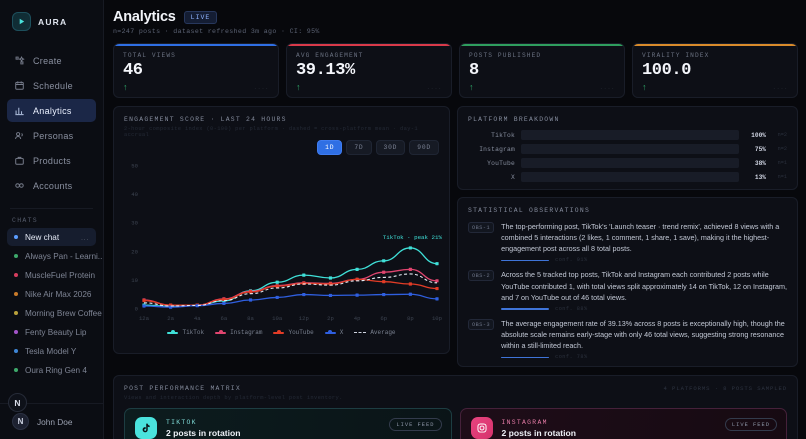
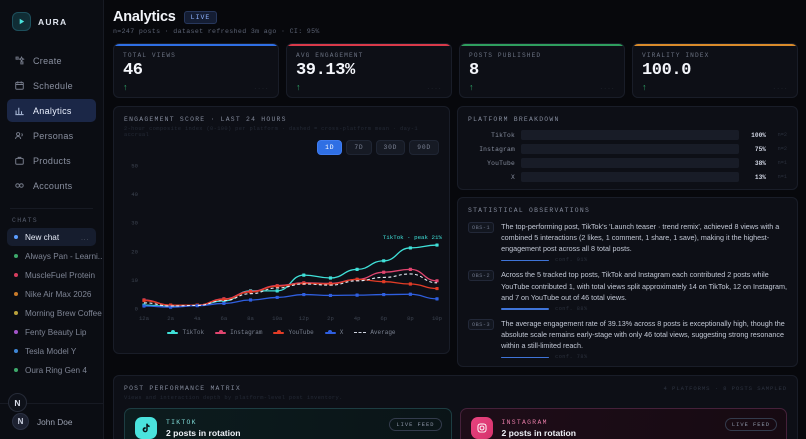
TikTok/10a: 9 -> 6
TikTok/10p: 16 -> 22
